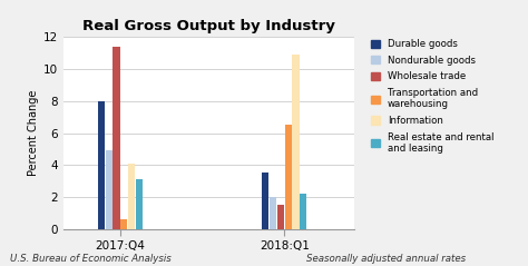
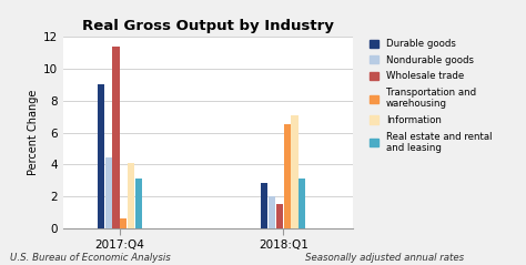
Durable goods/2017:Q4: 8.0 -> 9.0
Nondurable goods/2017:Q4: 4.9 -> 4.4
Durable goods/2018:Q1: 3.5 -> 2.8
Information/2018:Q1: 10.9 -> 7.1
Real estate and rental and leasing/2018:Q1: 2.2 -> 3.1
